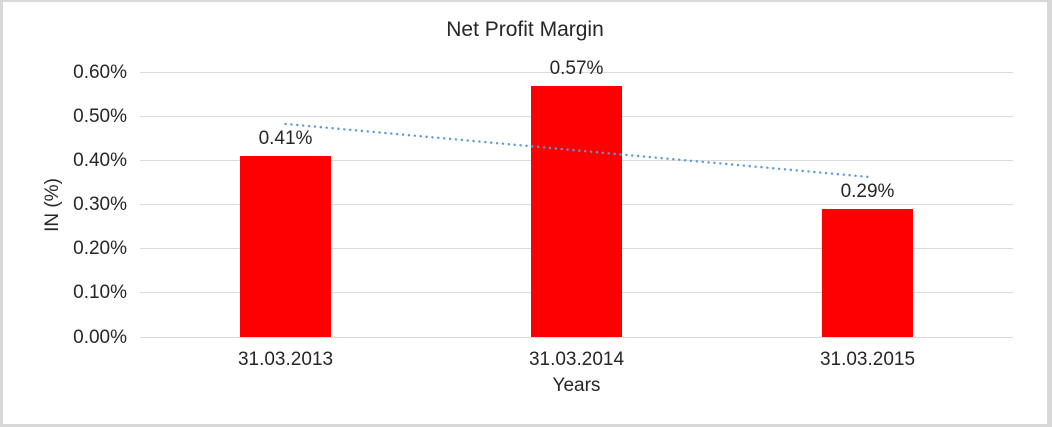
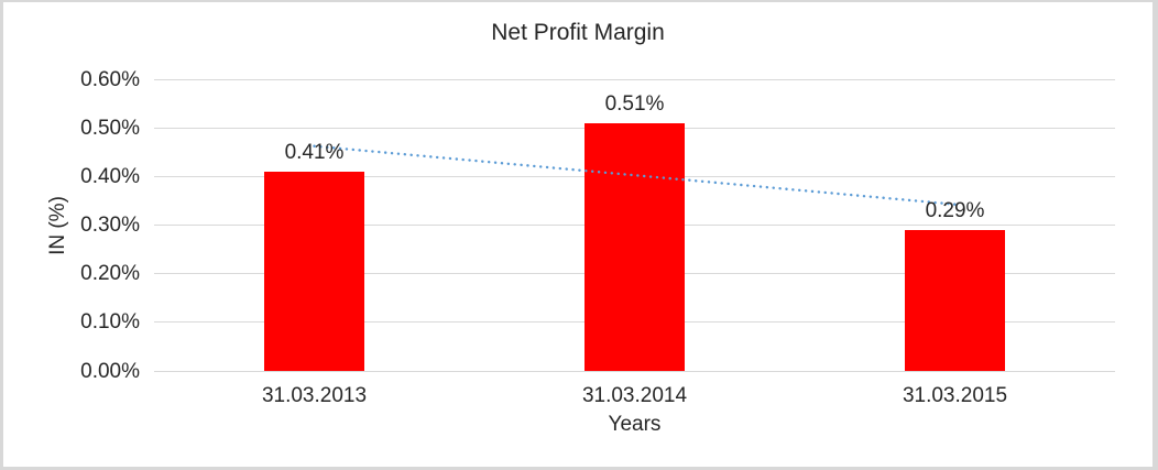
31.03.2014: 0.57% -> 0.51%
